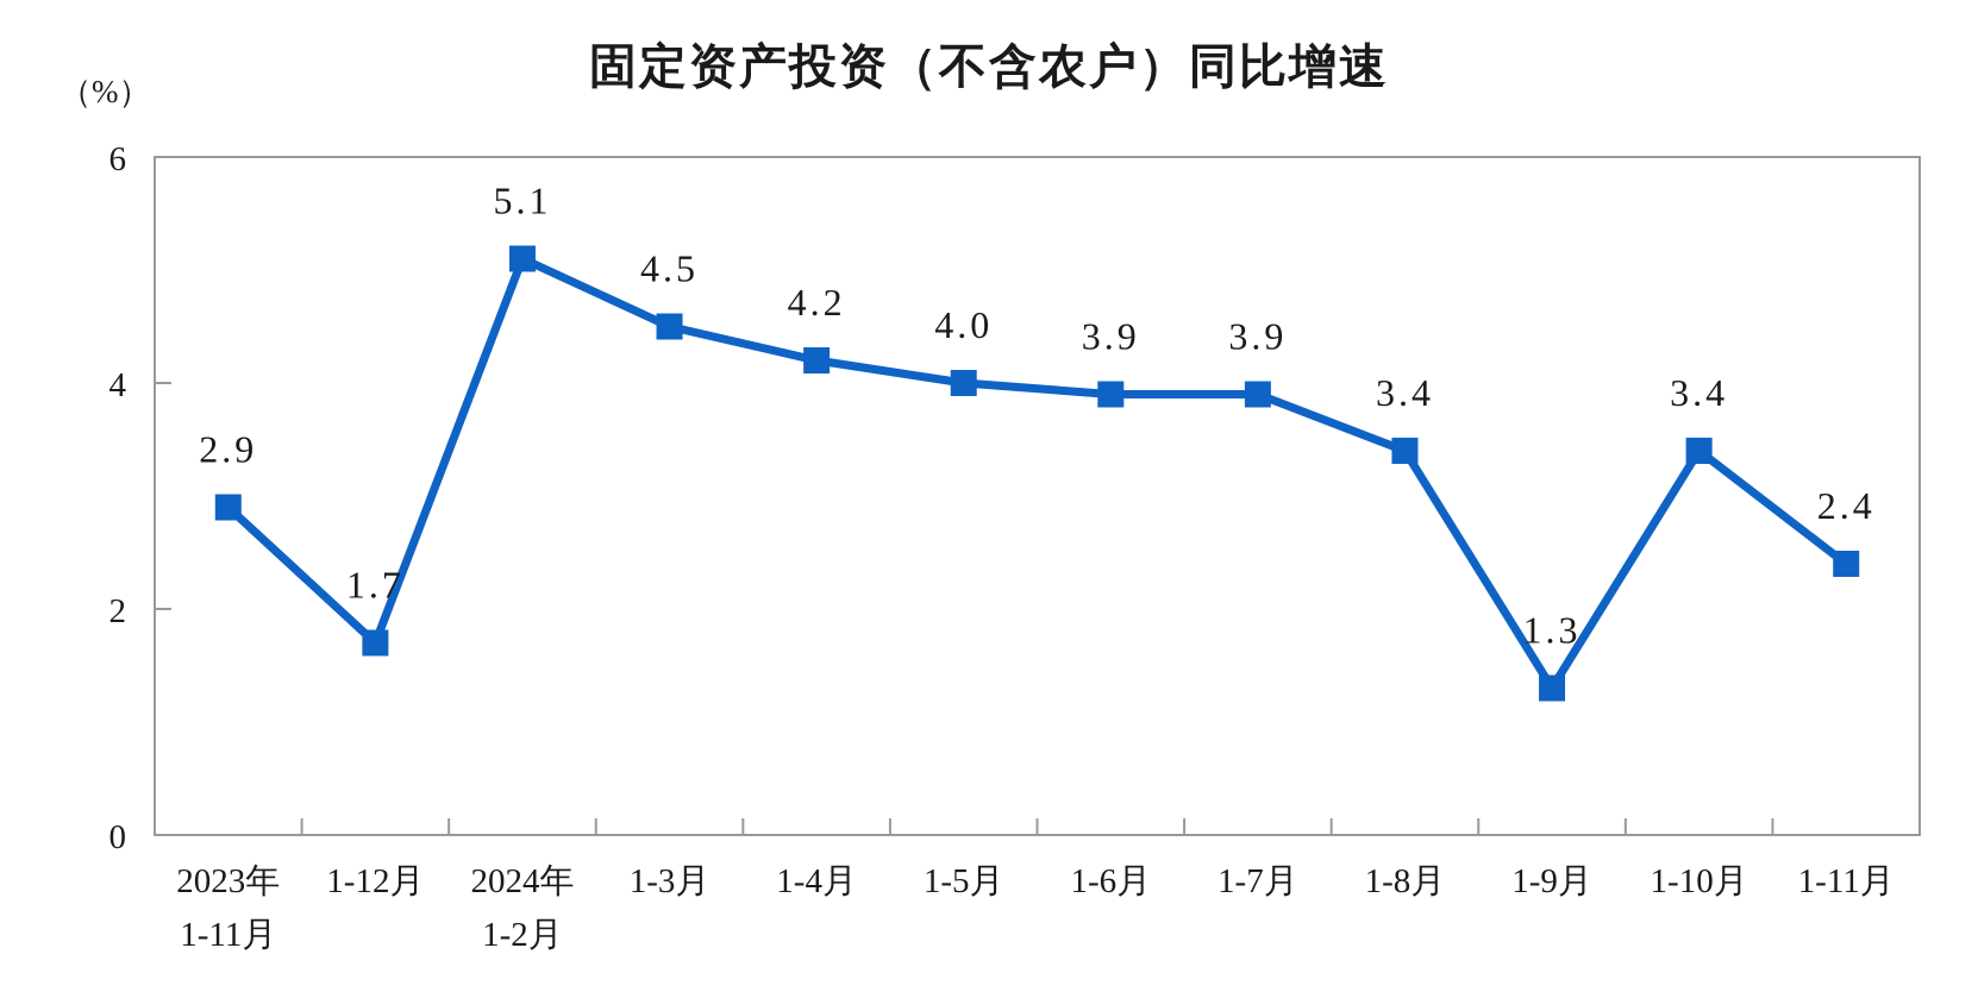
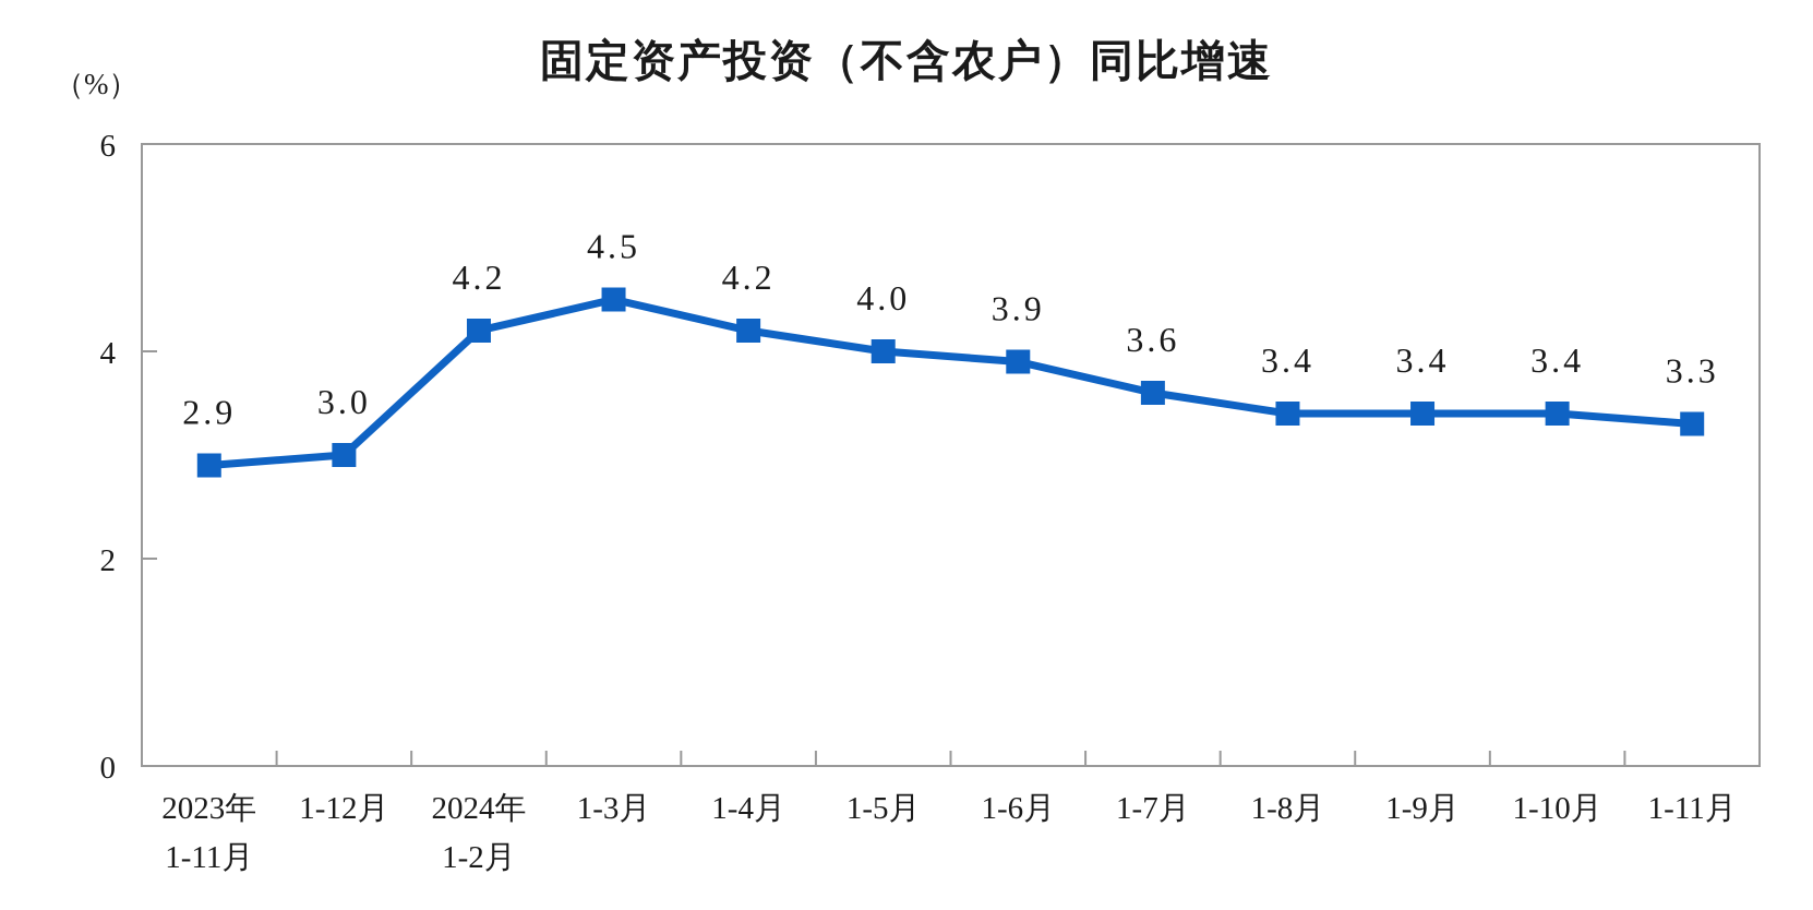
1-12月: 1.7 -> 3.0
2024年 1-2月: 5.1 -> 4.2
1-7月: 3.9 -> 3.6
1-9月: 1.3 -> 3.4
1-11月: 2.4 -> 3.3
